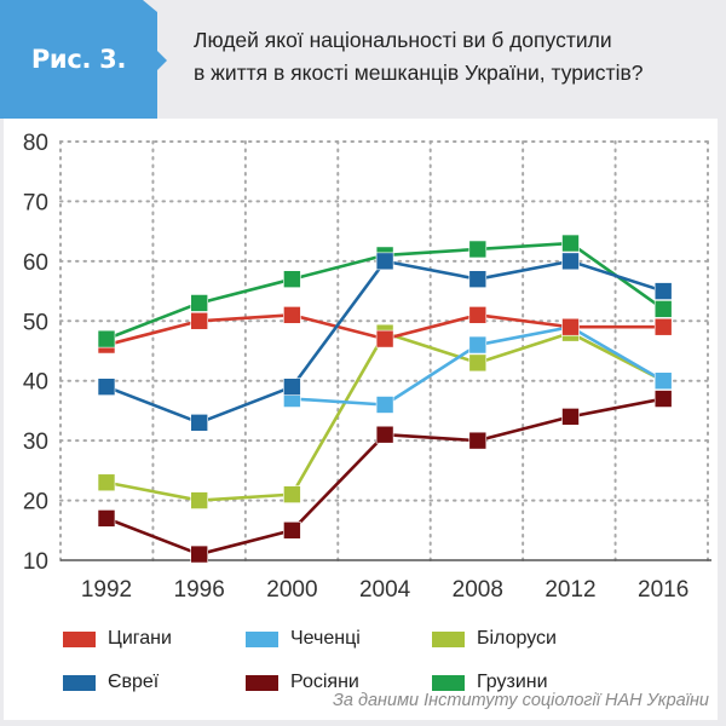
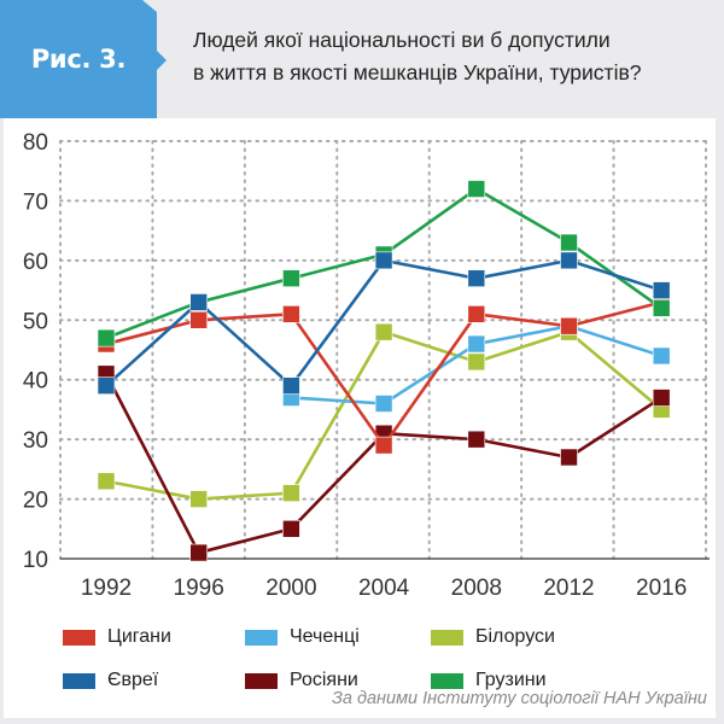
Росіяни/1992: 17 -> 41
Євреї/1996: 33 -> 53
Цигани/2004: 47 -> 29
Грузини/2008: 62 -> 72
Росіяни/2012: 34 -> 27
Цигани/2016: 49 -> 53
Чеченці/2016: 40 -> 44
Білоруси/2016: 40 -> 35
